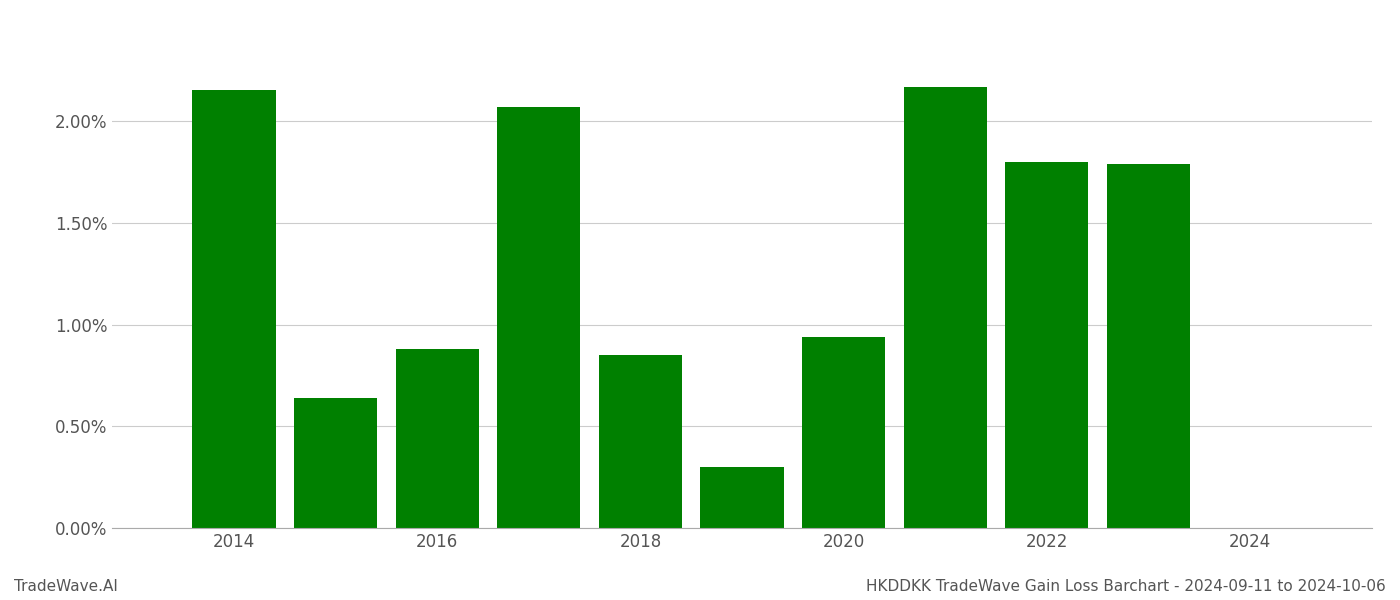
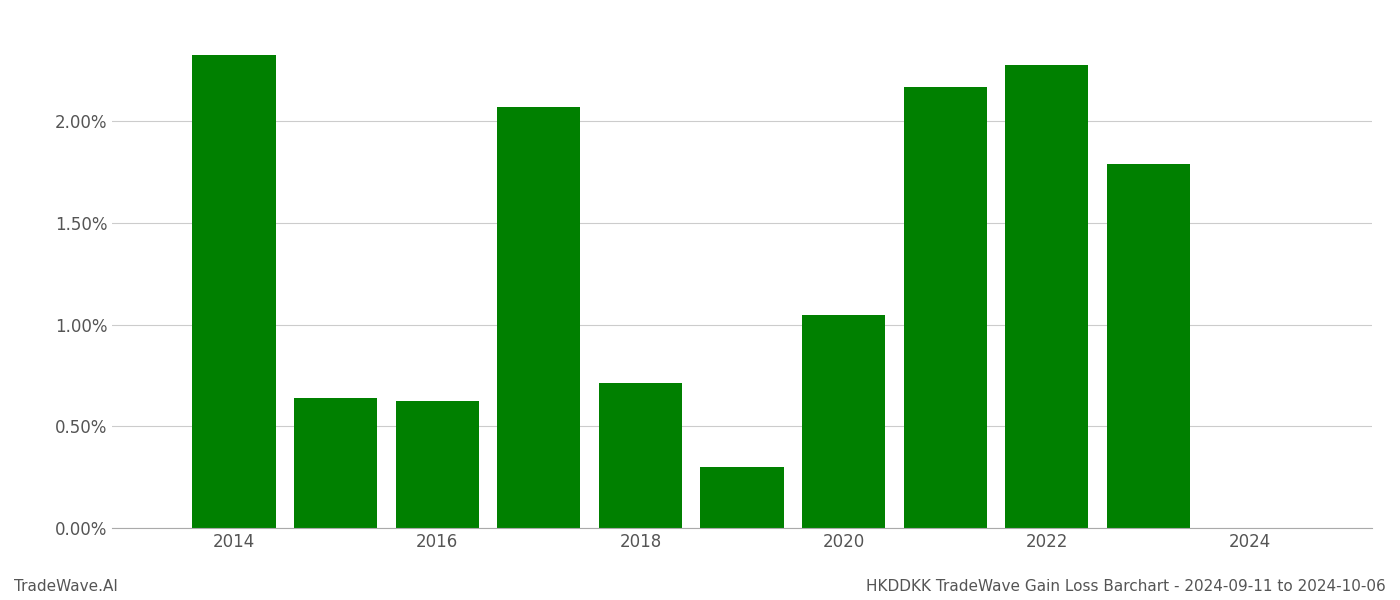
2014: 2.155% -> 2.325%
2016: 0.880% -> 0.625%
2018: 0.850% -> 0.715%
2020: 0.940% -> 1.050%
2022: 1.800% -> 2.280%
